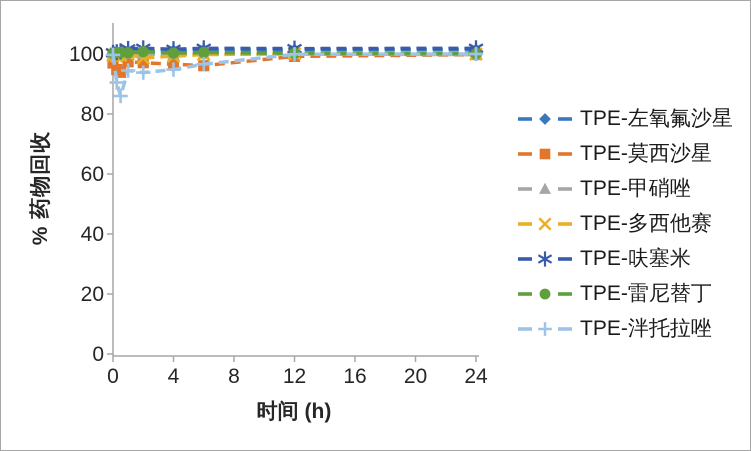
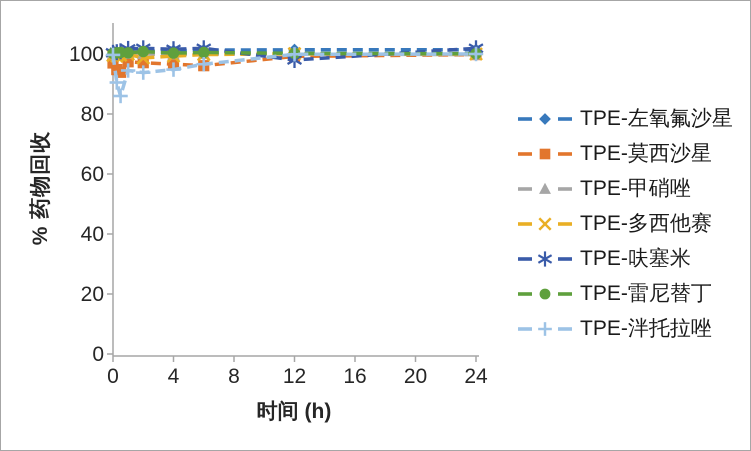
TPE-呋塞米/12: 102 -> 98
